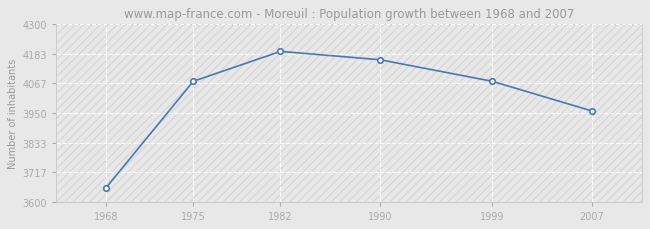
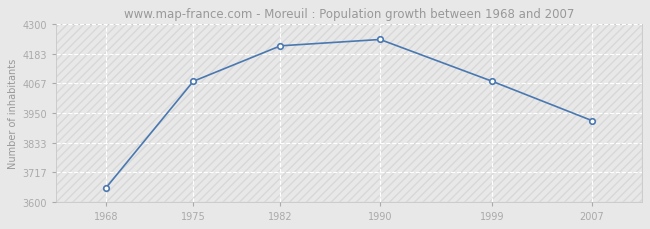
1982: 4193 -> 4215
1990: 4160 -> 4240
2007: 3958 -> 3920
